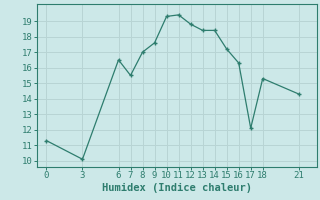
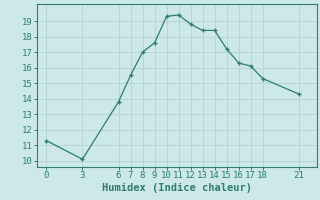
6: 16.5 -> 13.8
17: 12.1 -> 16.1
